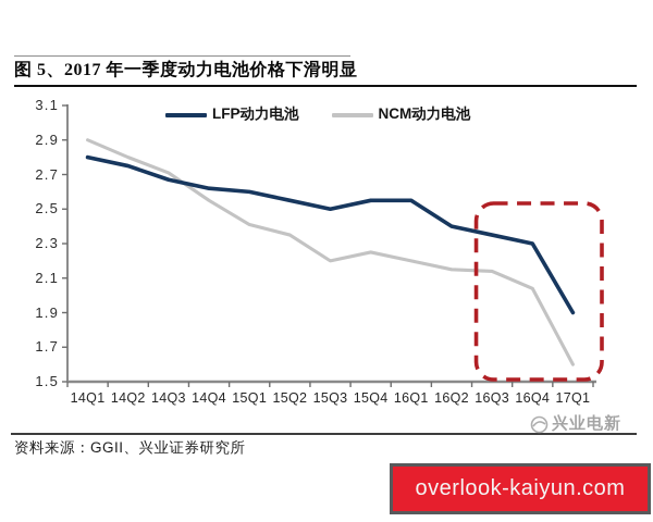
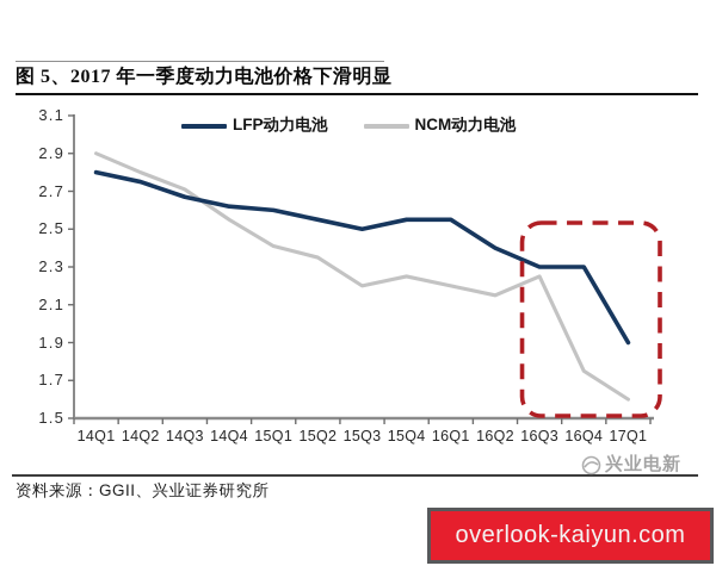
LFP动力电池/16Q3: 2.35 -> 2.30
NCM动力电池/16Q3: 2.14 -> 2.25
NCM动力电池/16Q4: 2.04 -> 1.75
